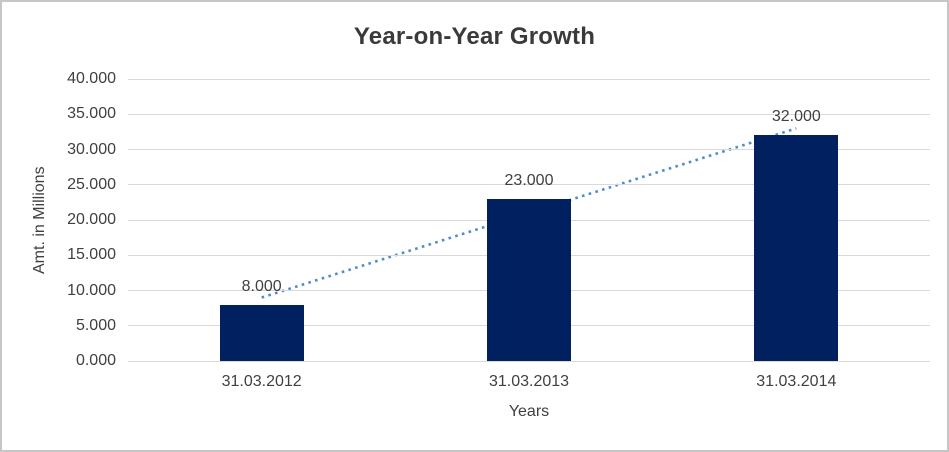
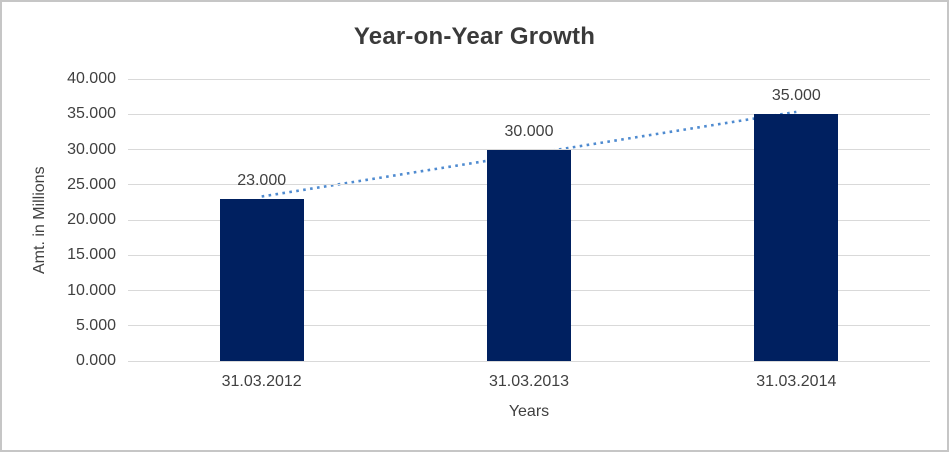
31.03.2012: 8.000 -> 23.000
31.03.2013: 23.000 -> 30.000
31.03.2014: 32.000 -> 35.000
